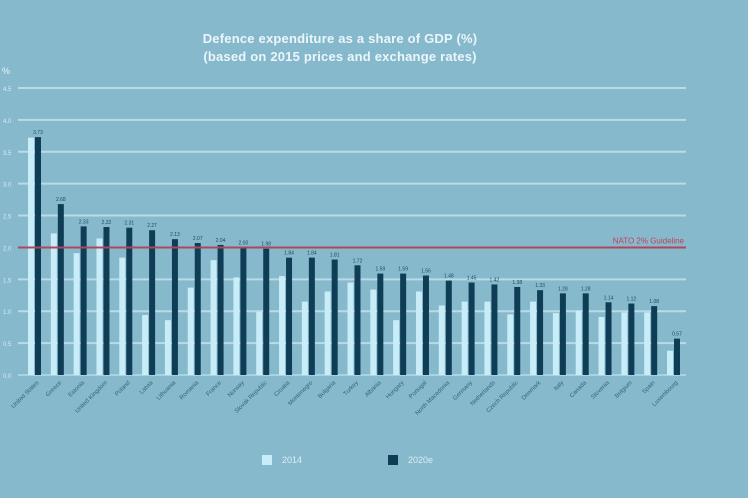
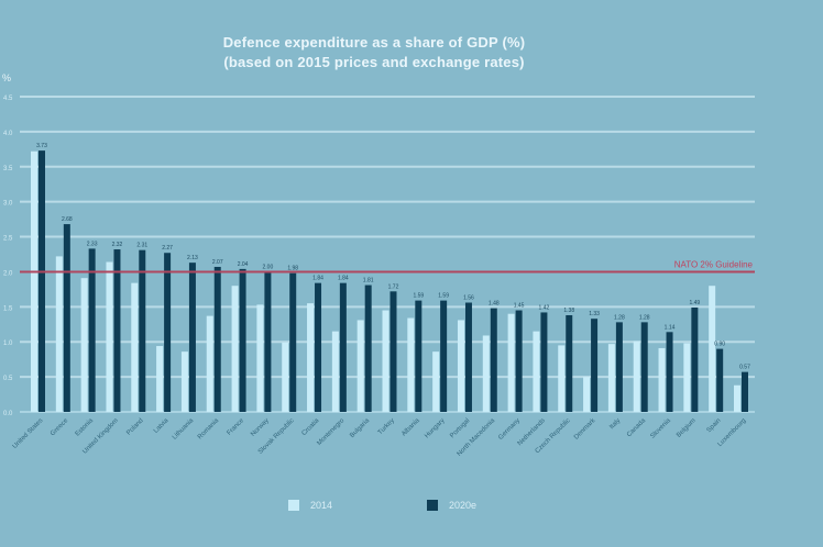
2014/Germany: 1.1 -> 1.4
2014/Denmark: 1.1 -> 0.5
2020e/Belgium: 1.12 -> 1.49
2014/Spain: 1.0 -> 1.8
2020e/Spain: 1.08 -> 0.90
